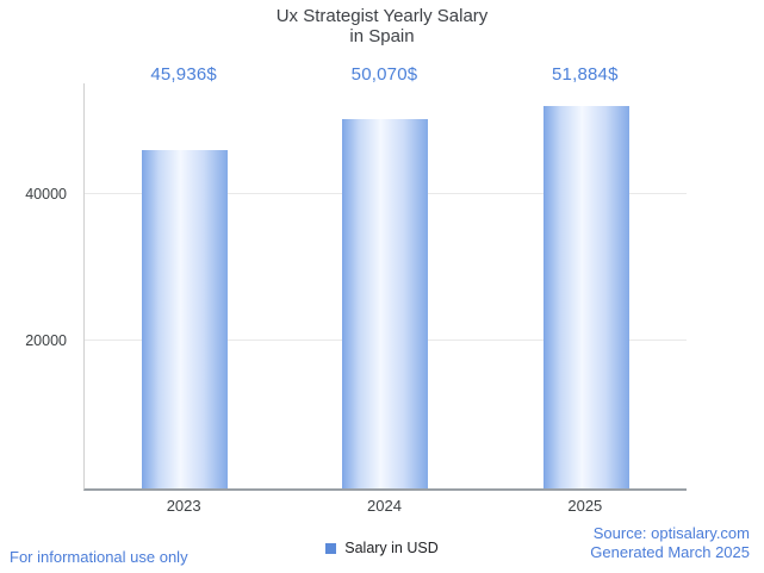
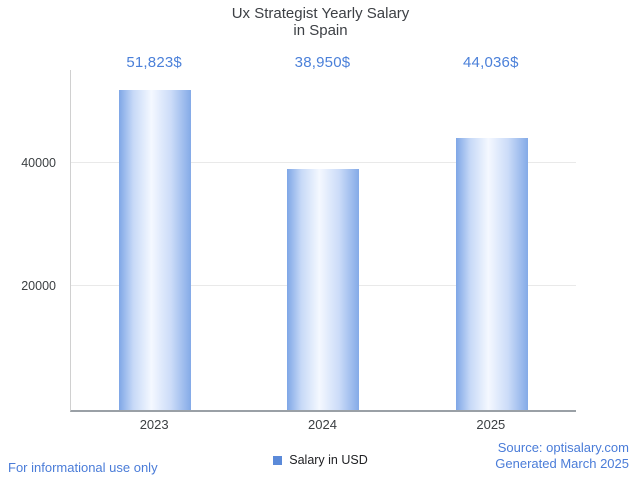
2023: 45,936 -> 51,823
2024: 50,070 -> 38,950
2025: 51,884 -> 44,036
